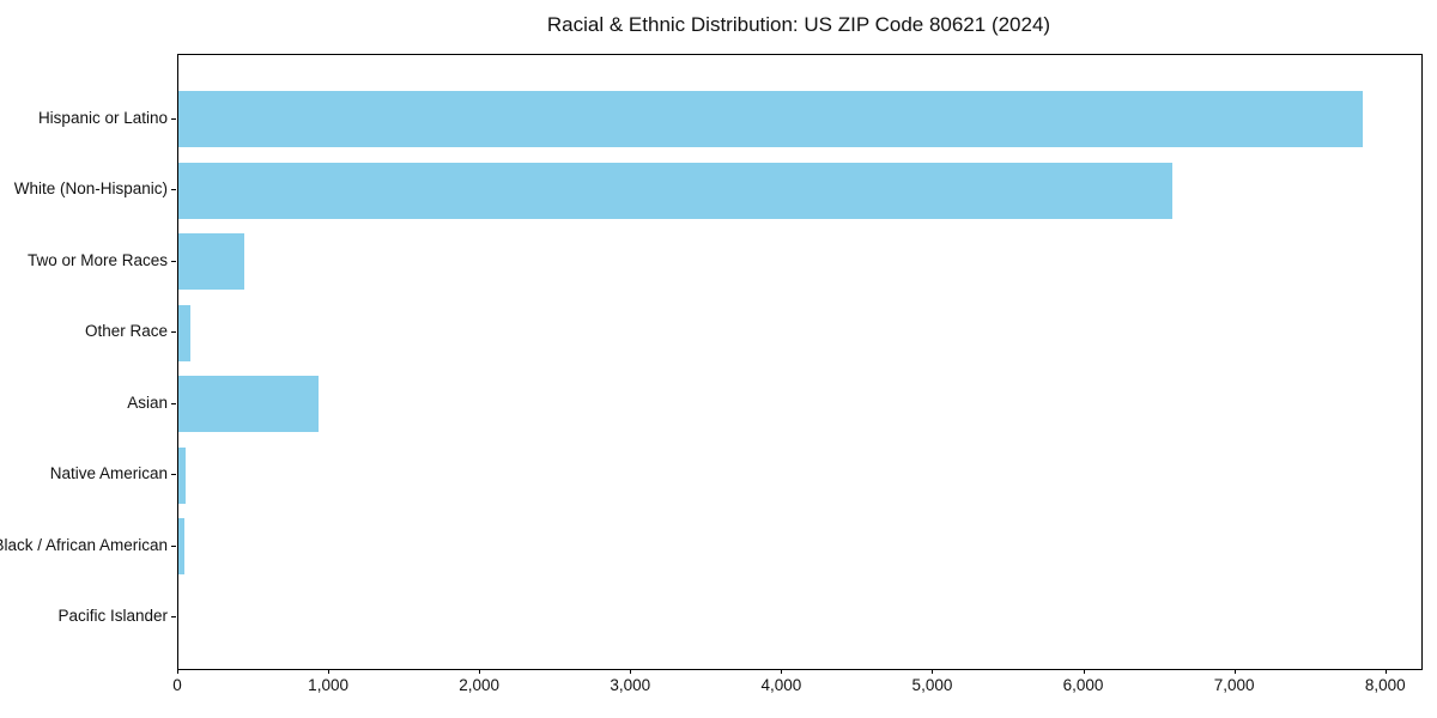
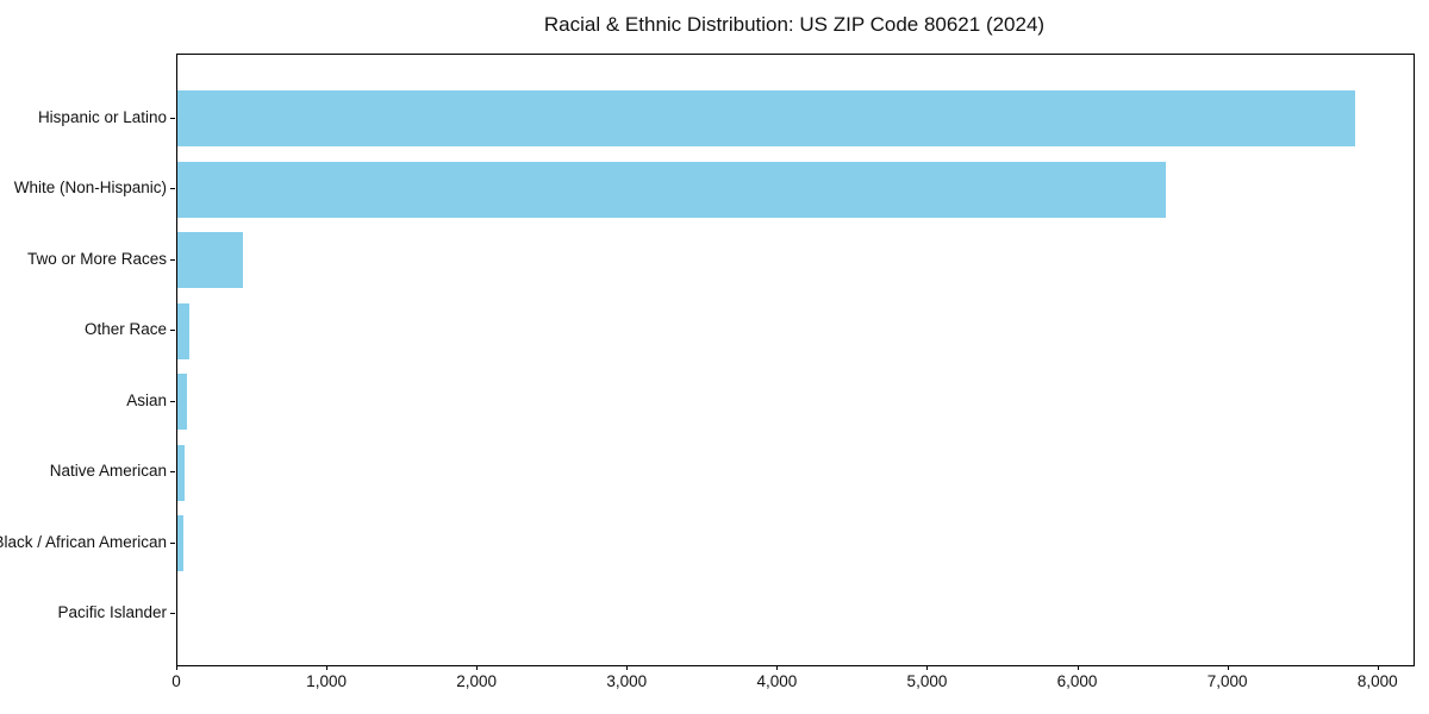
Asian: 930 -> 70
